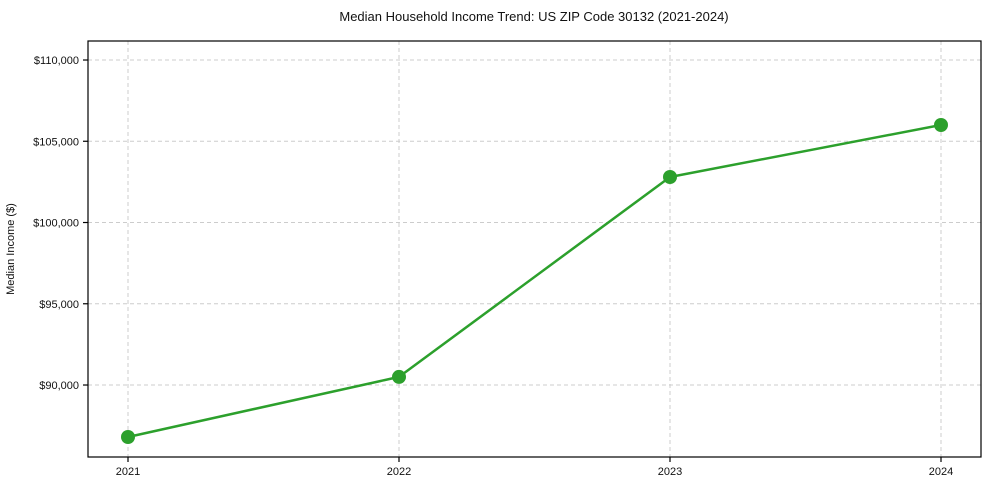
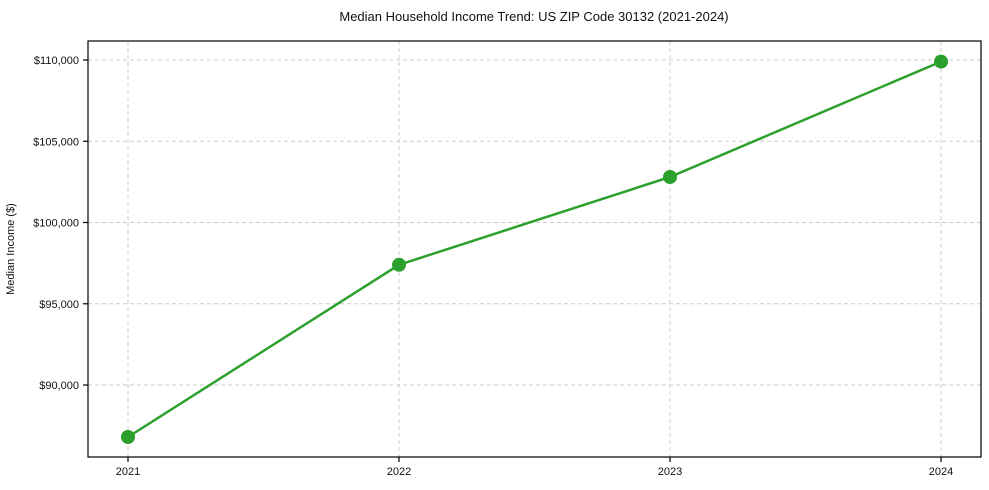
2022: $90500 -> $97400
2024: $106000 -> $109900
